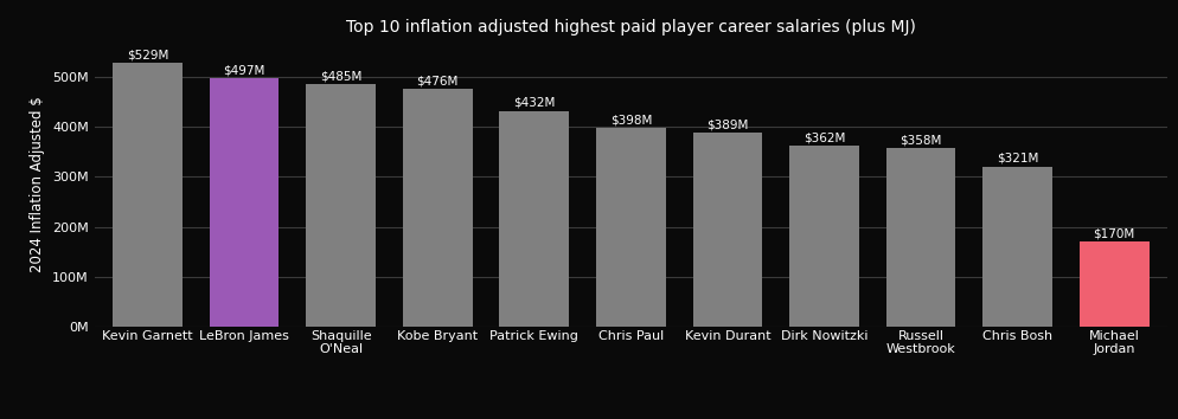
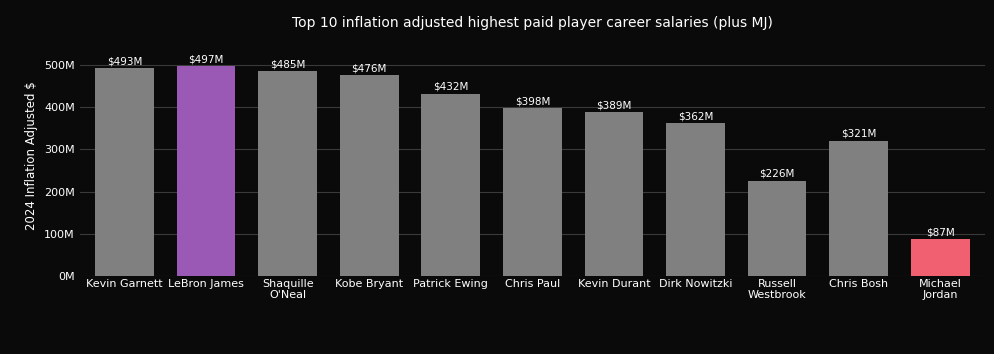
Kevin Garnett: $529M -> $493M
Russell Westbrook: $358M -> $226M
Michael Jordan: $170M -> $87M
